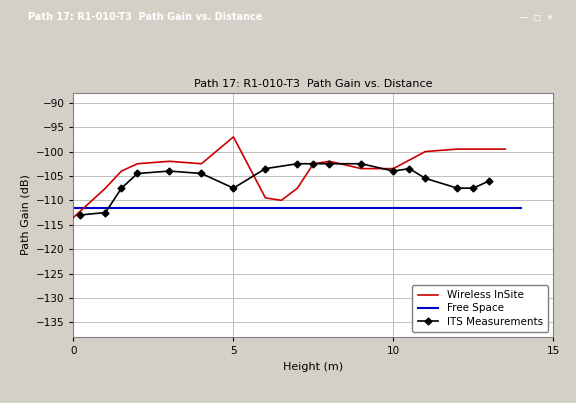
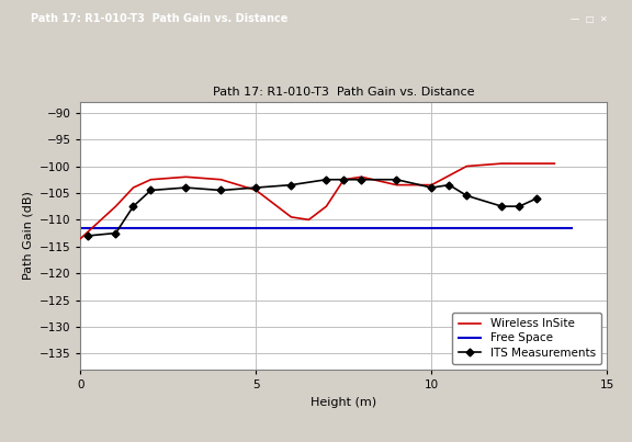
Wireless InSite/5: -97.0 -> -104.5
ITS Measurements/5: -107.5 -> -104.0
